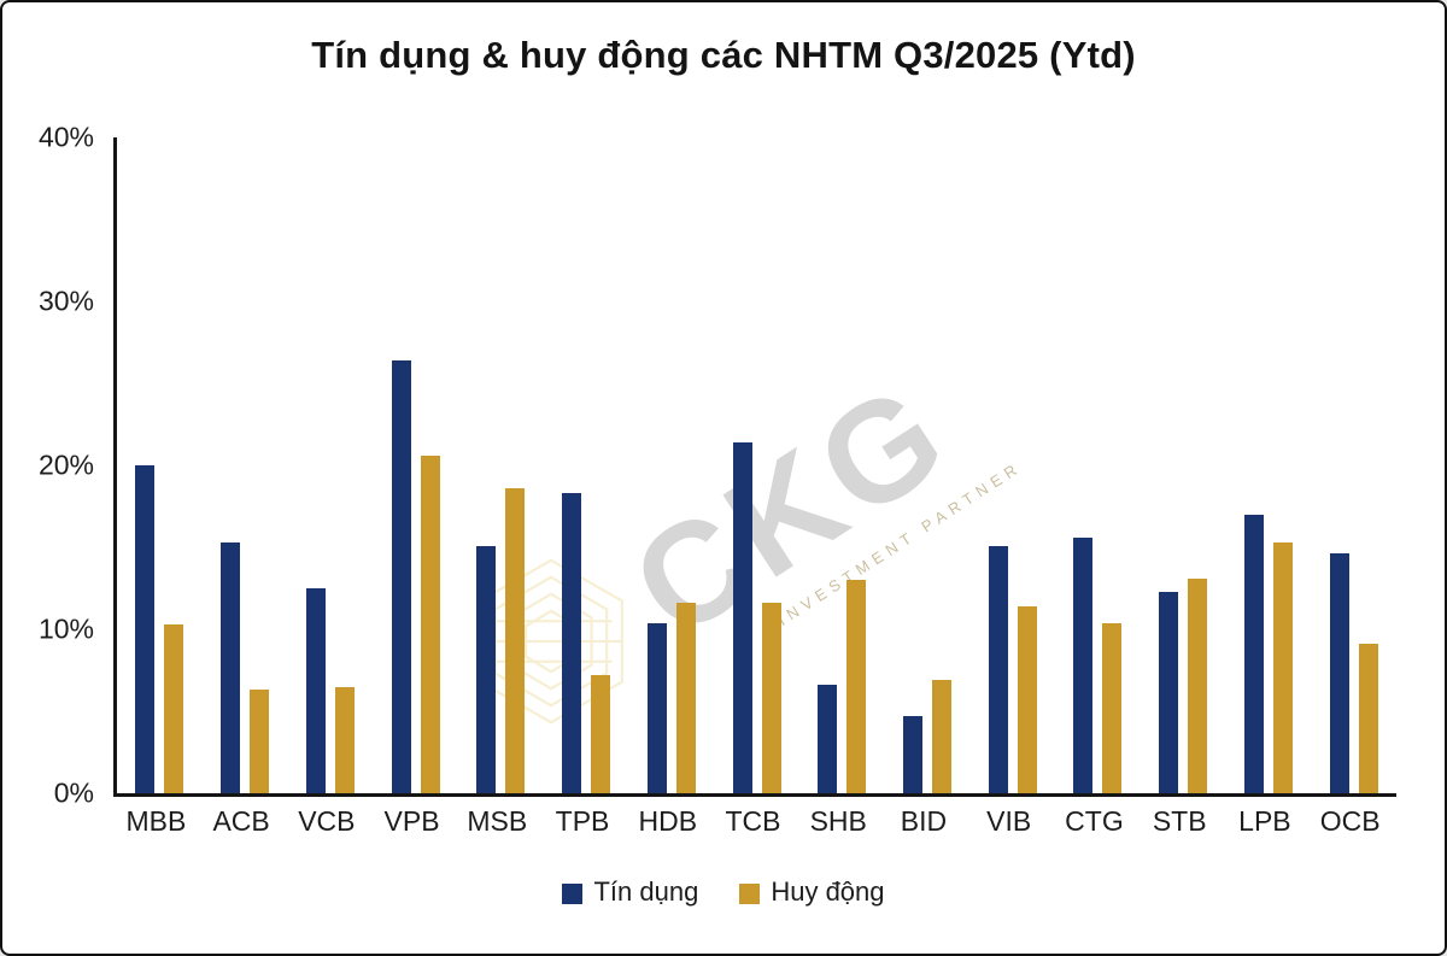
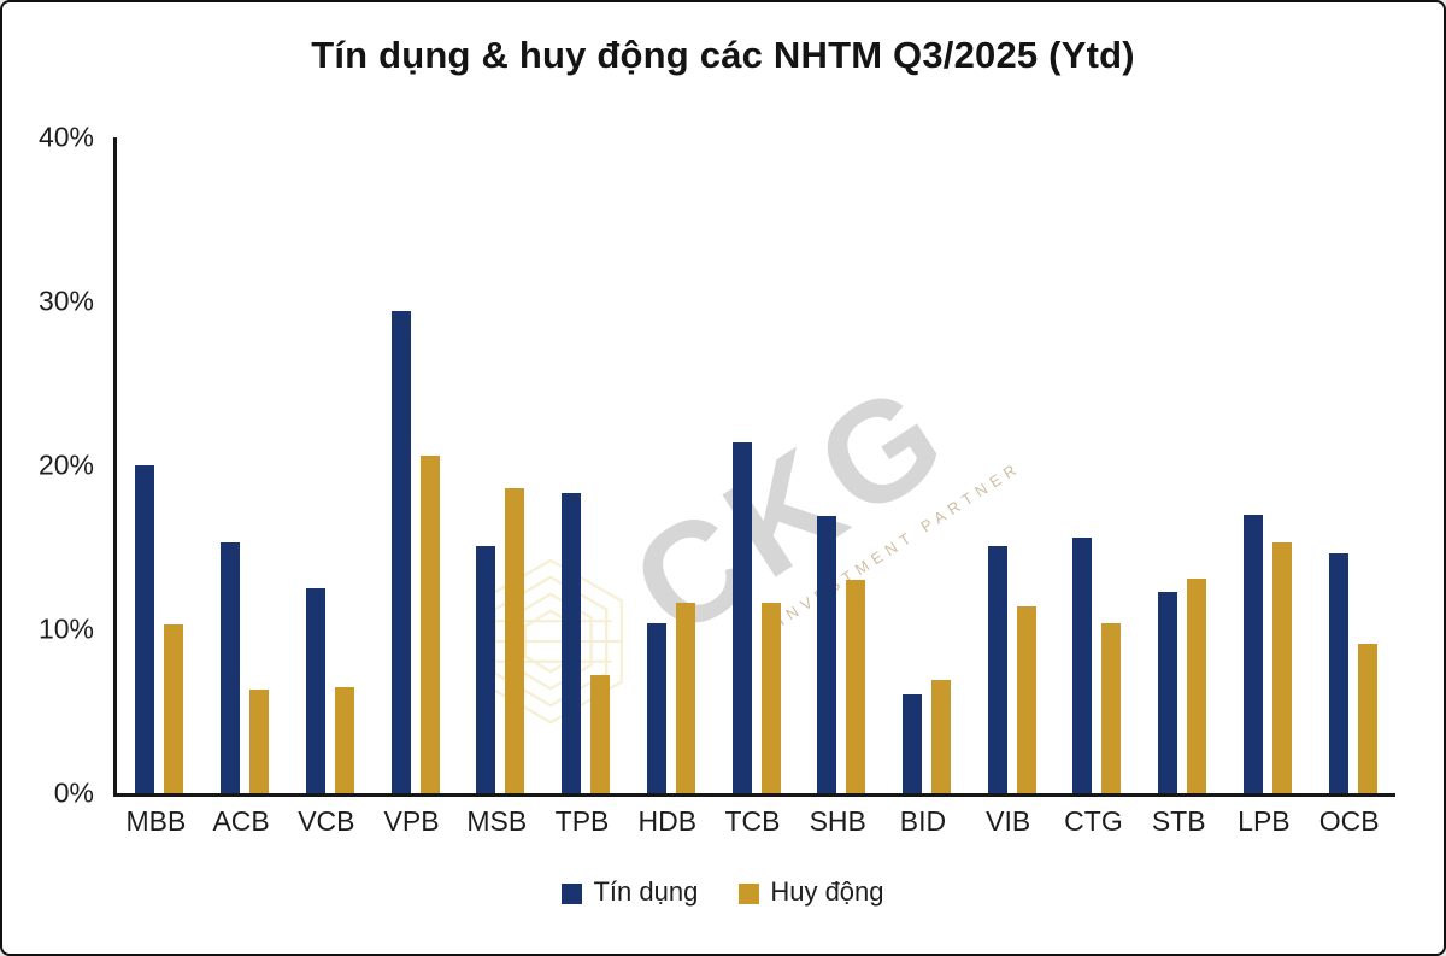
Tín dụng/VPB: 26.4% -> 29.4%
Tín dụng/SHB: 6.6% -> 16.9%
Tín dụng/BID: 4.7% -> 6.0%
